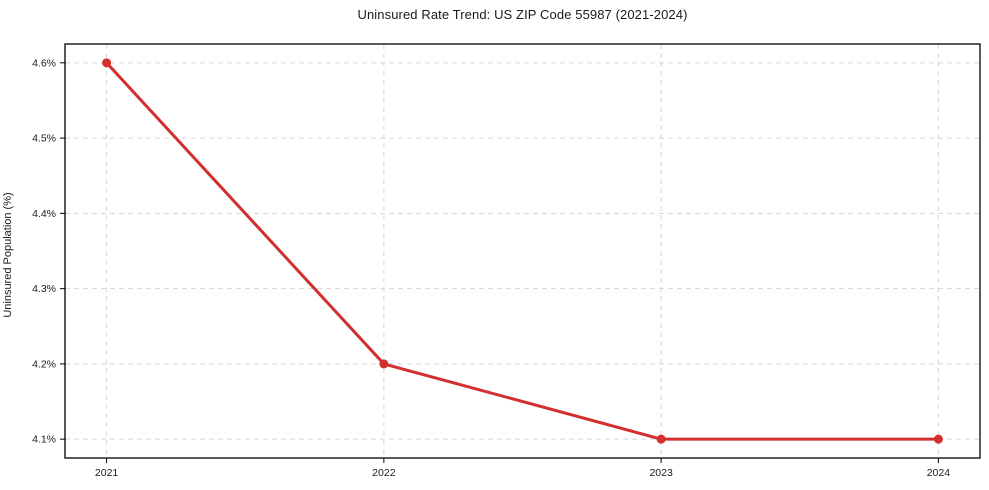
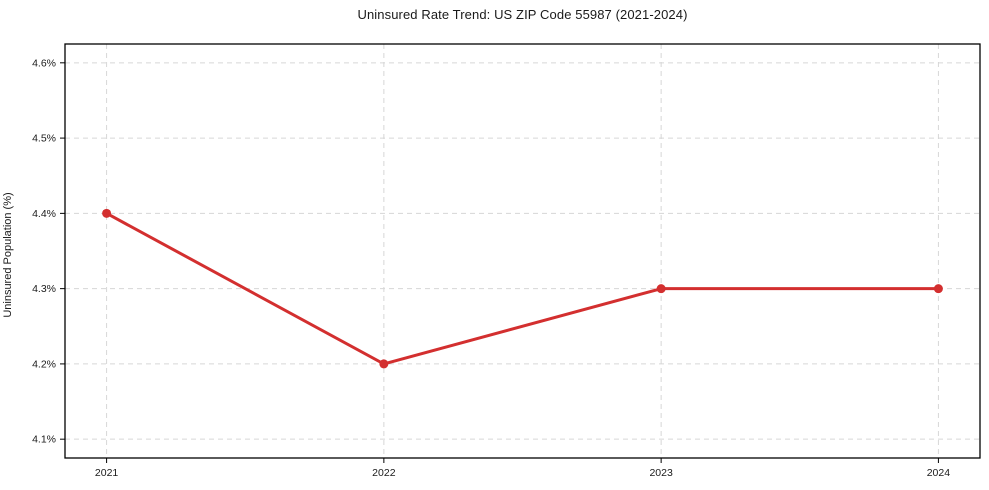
2021: 4.6% -> 4.4%
2023: 4.1% -> 4.3%
2024: 4.1% -> 4.3%
